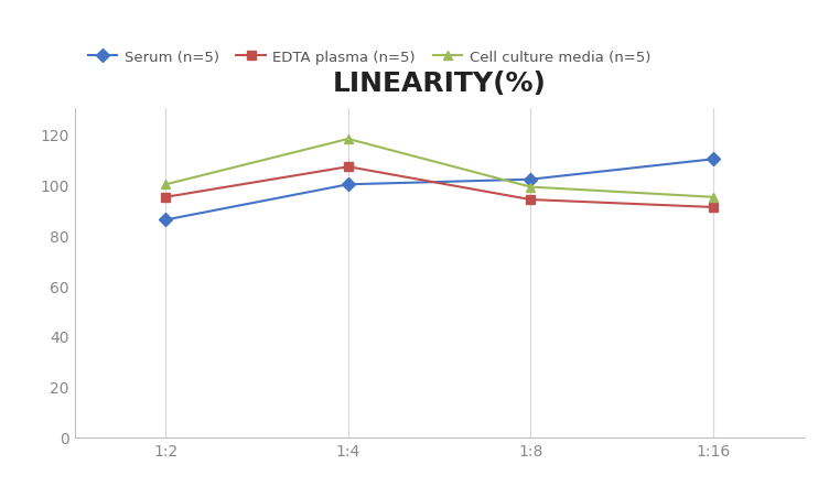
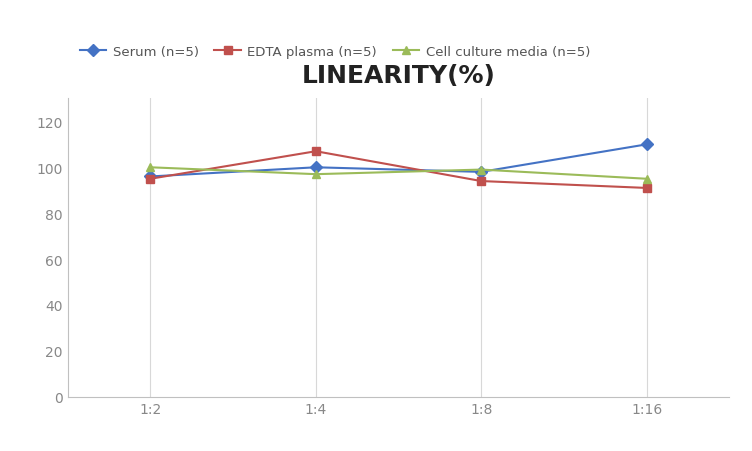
Serum (n=5)/1:2: 86 -> 96
Cell culture media (n=5)/1:4: 118 -> 97
Serum (n=5)/1:8: 102 -> 98
